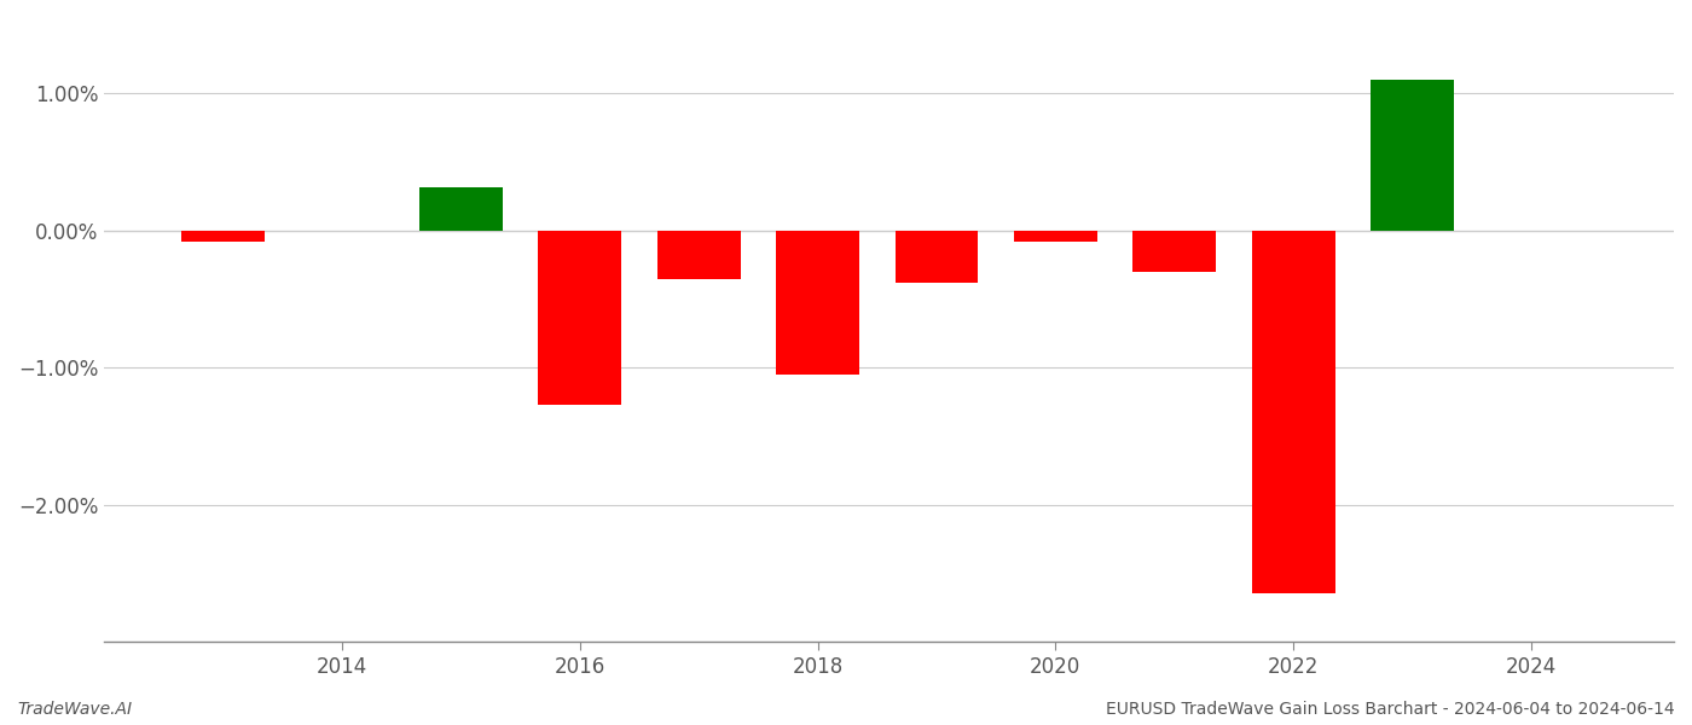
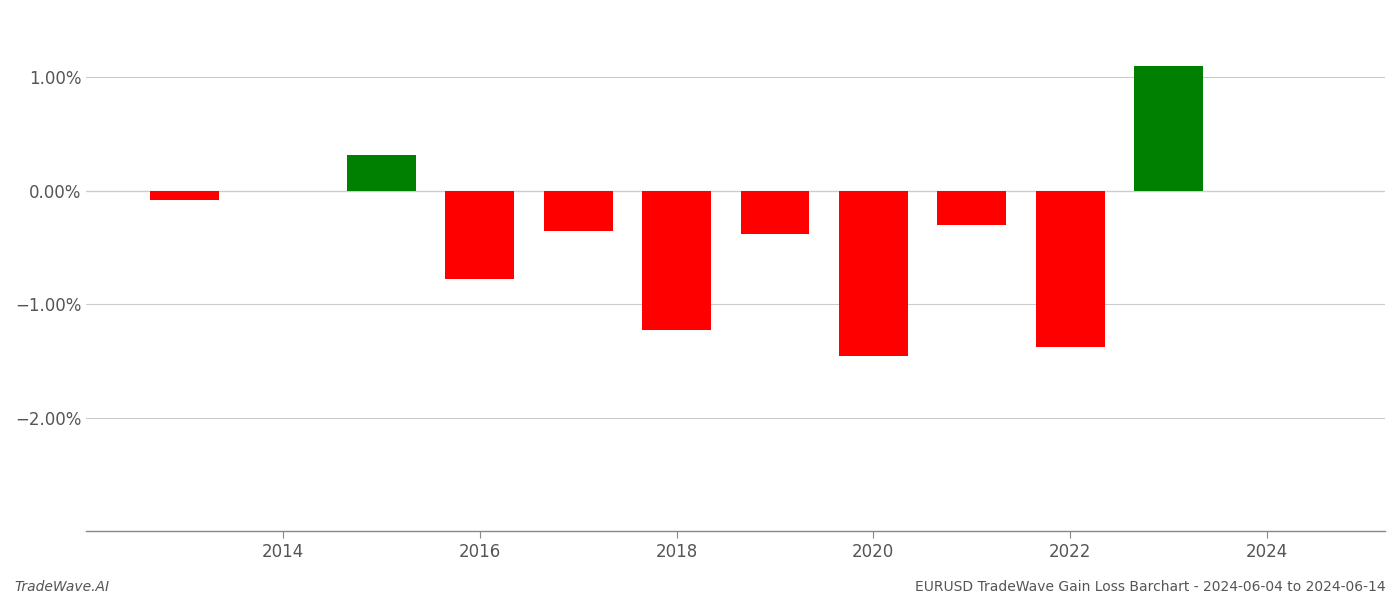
2016: -1.27% -> -0.78%
2018: -1.05% -> -1.23%
2020: -0.08% -> -1.46%
2022: -2.65% -> -1.38%
